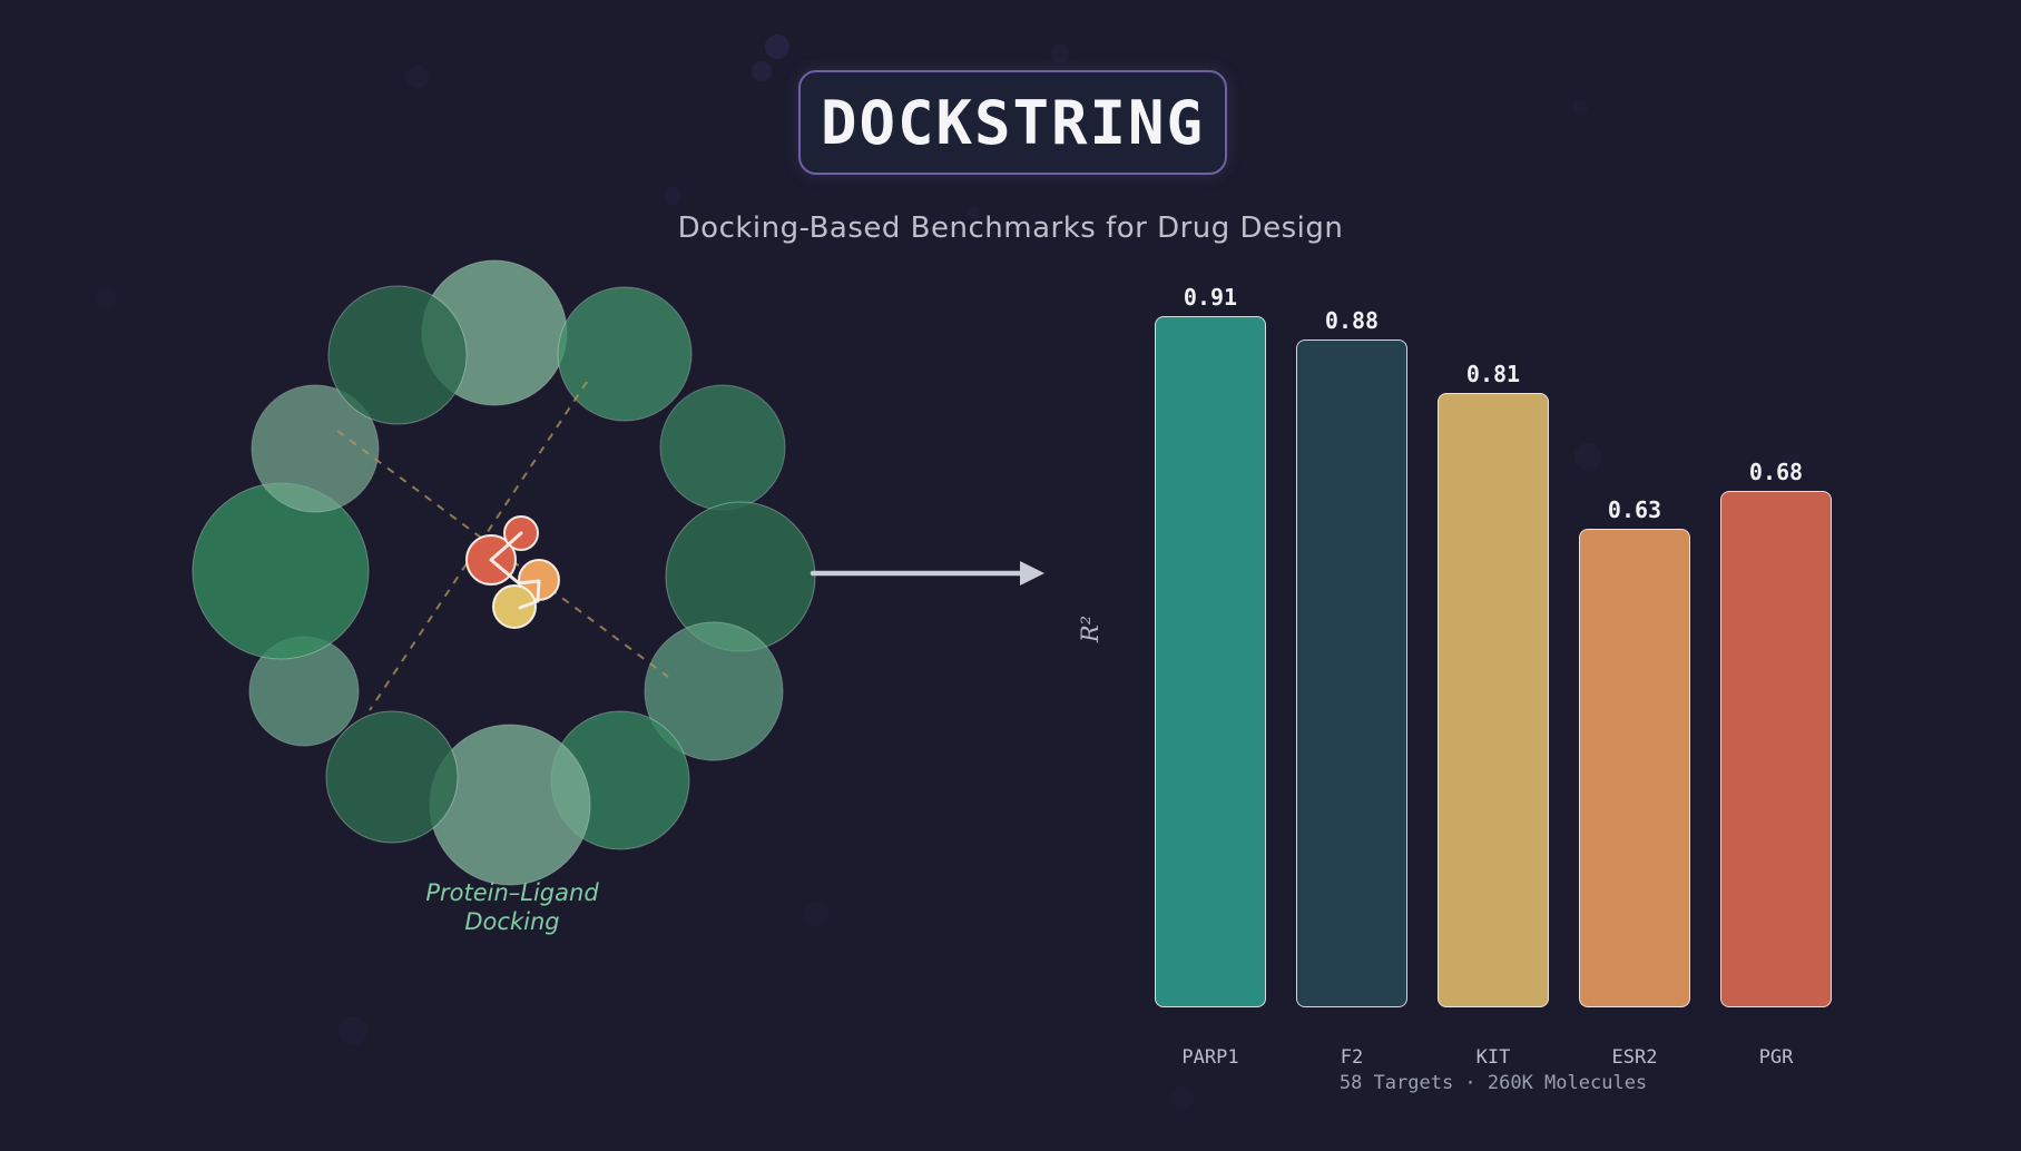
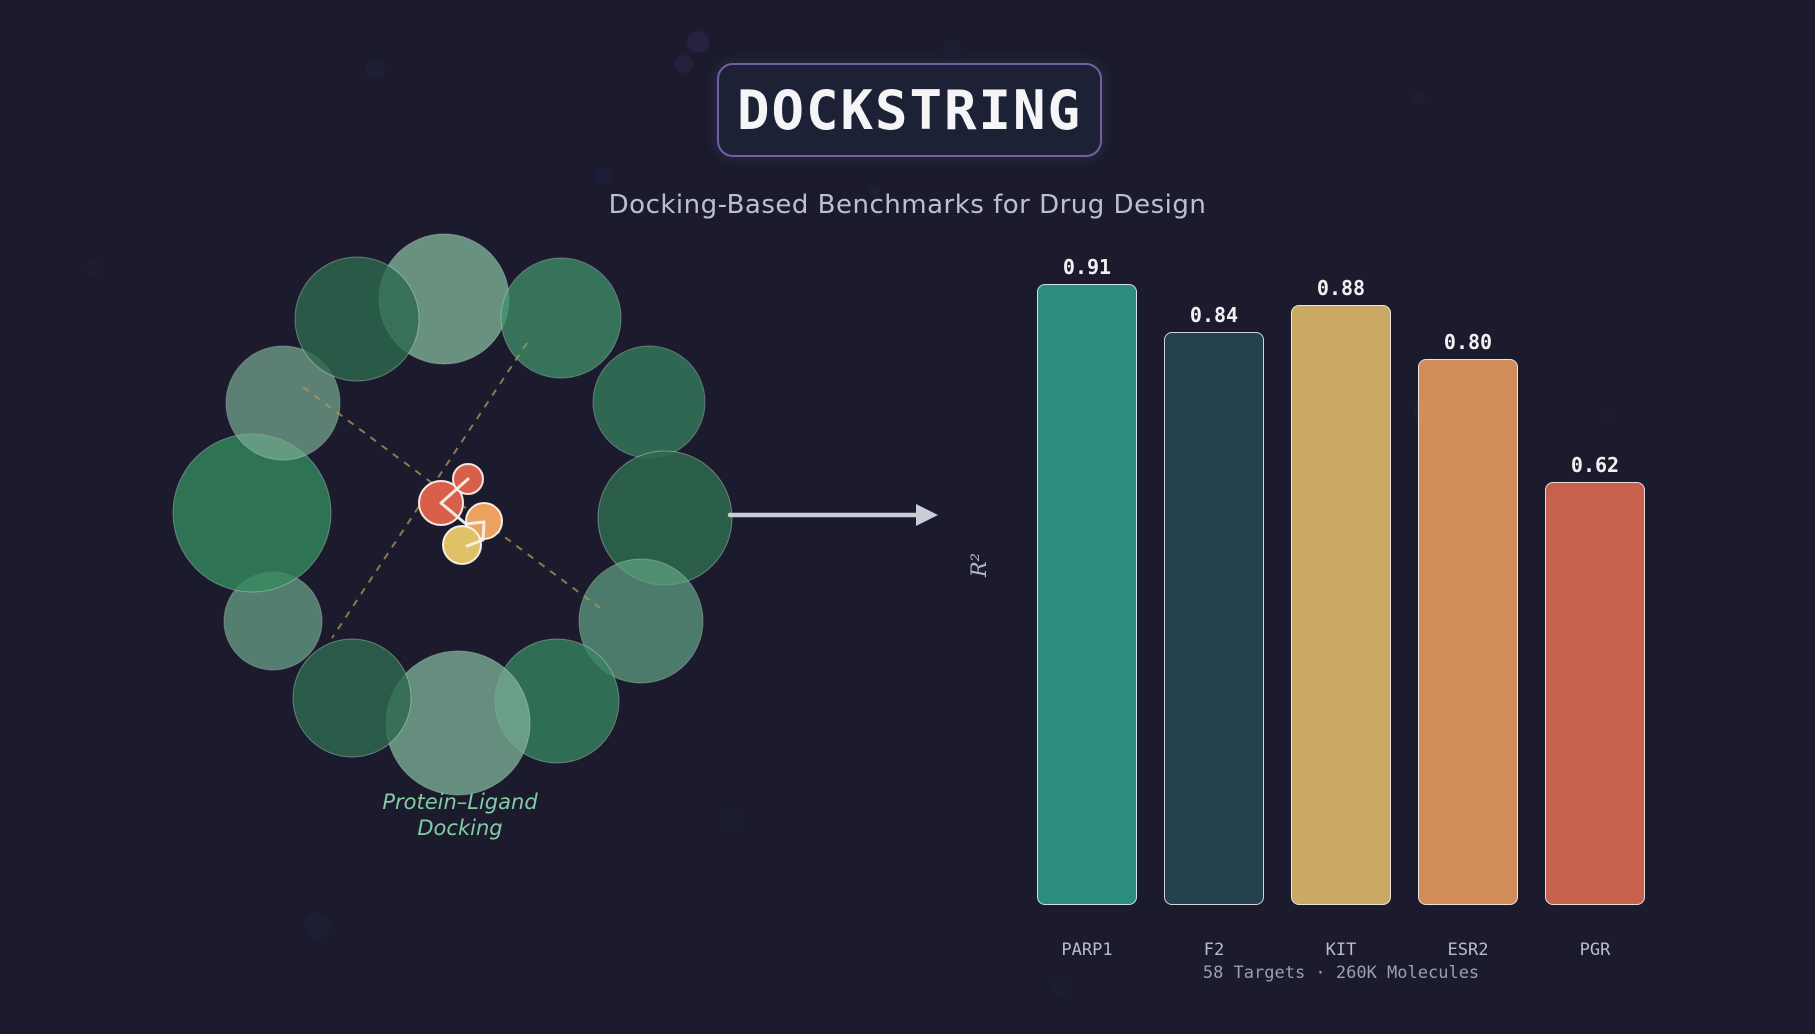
F2: 0.88 -> 0.84
KIT: 0.81 -> 0.88
ESR2: 0.63 -> 0.80
PGR: 0.68 -> 0.62
